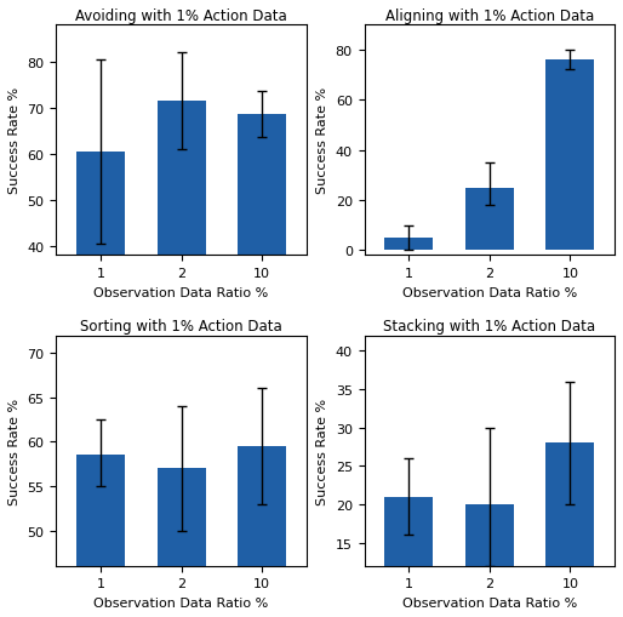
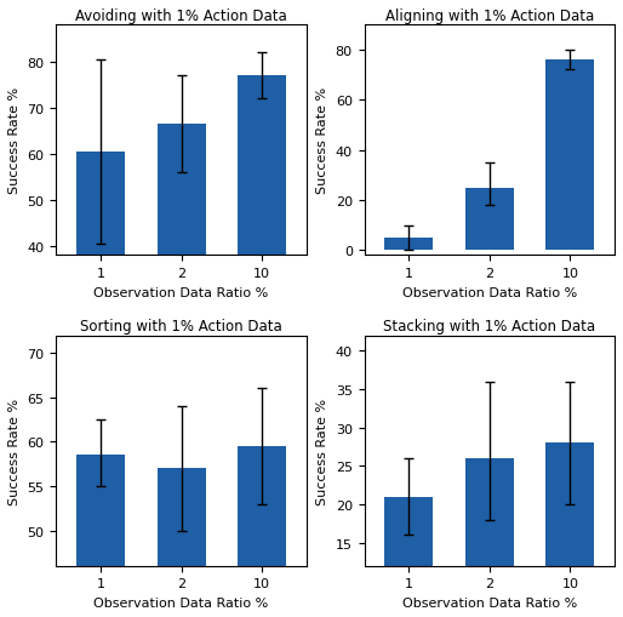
Avoiding with 1% Action Data/2: 71.5 -> 66.5
Avoiding with 1% Action Data/10: 68.5 -> 77.0
Stacking with 1% Action Data/2: 20 -> 26
